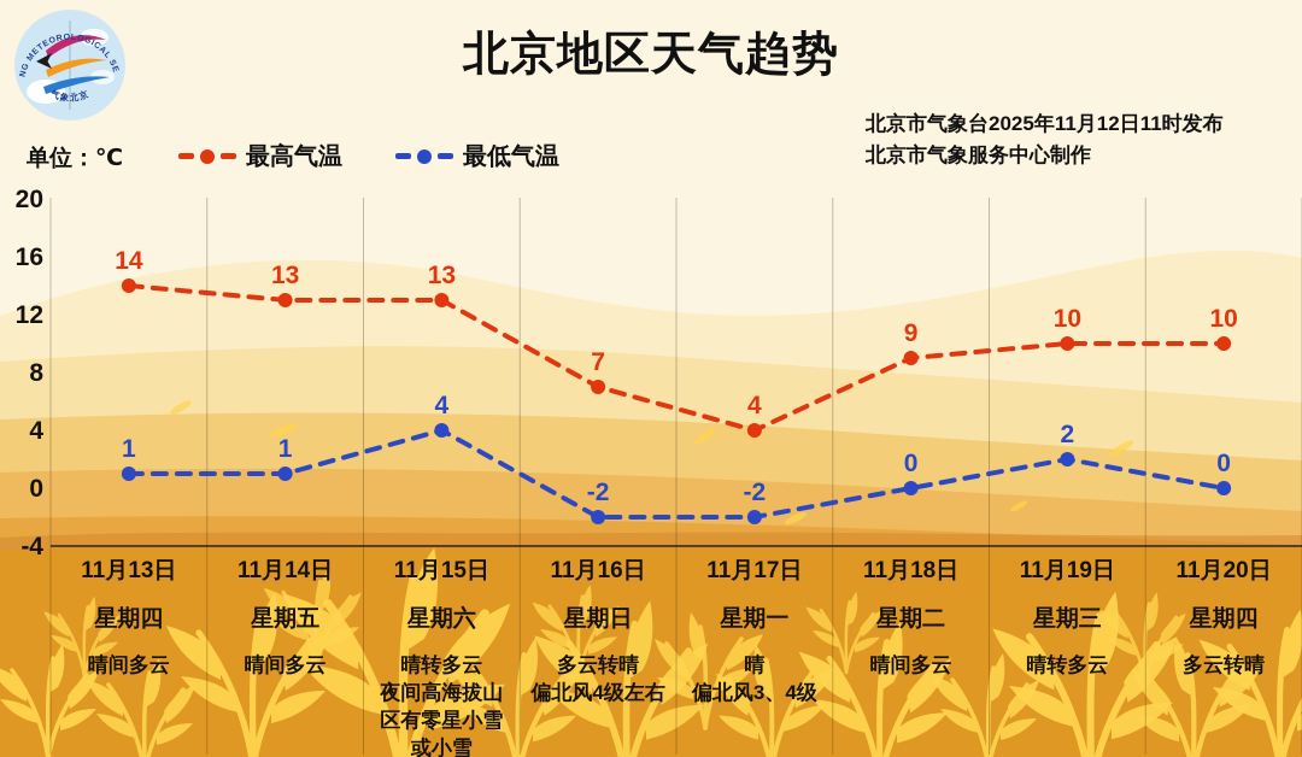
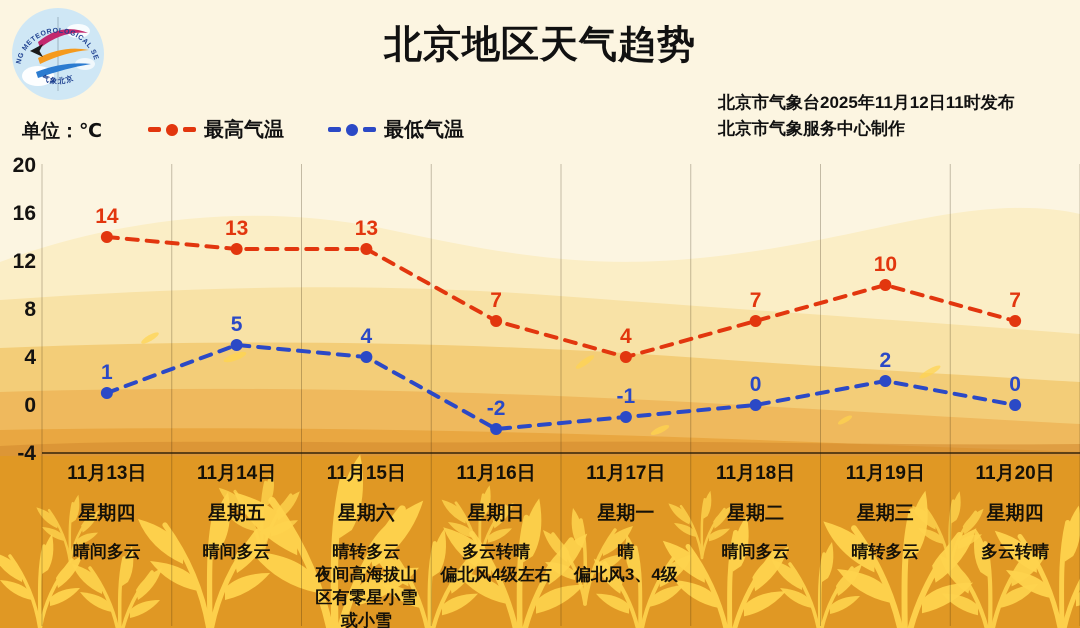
最低气温/11月14日: 1 -> 5
最低气温/11月17日: -2 -> -1
最高气温/11月18日: 9 -> 7
最高气温/11月20日: 10 -> 7
